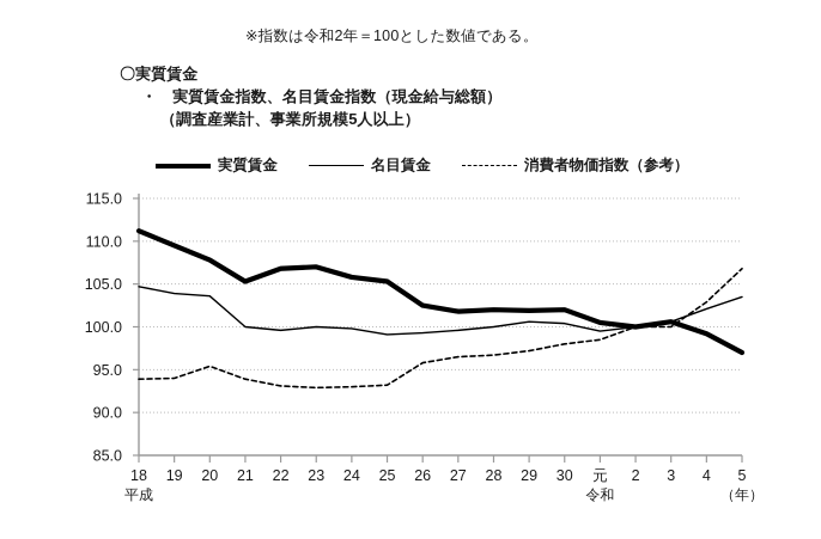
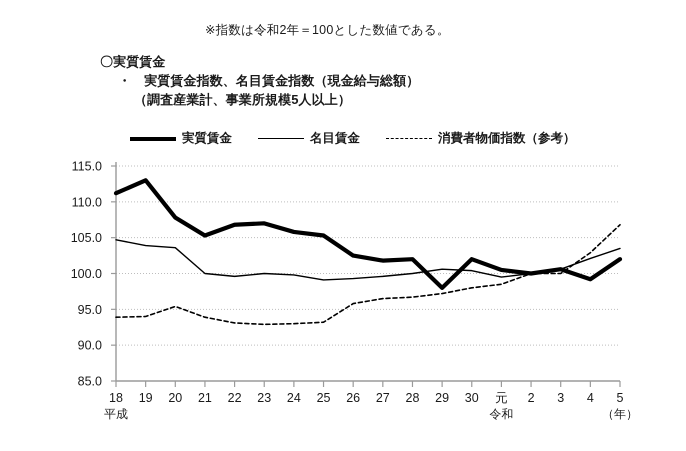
実質賃金/19: 110 -> 113
実質賃金/29: 102 -> 98
実質賃金/5: 97 -> 102
